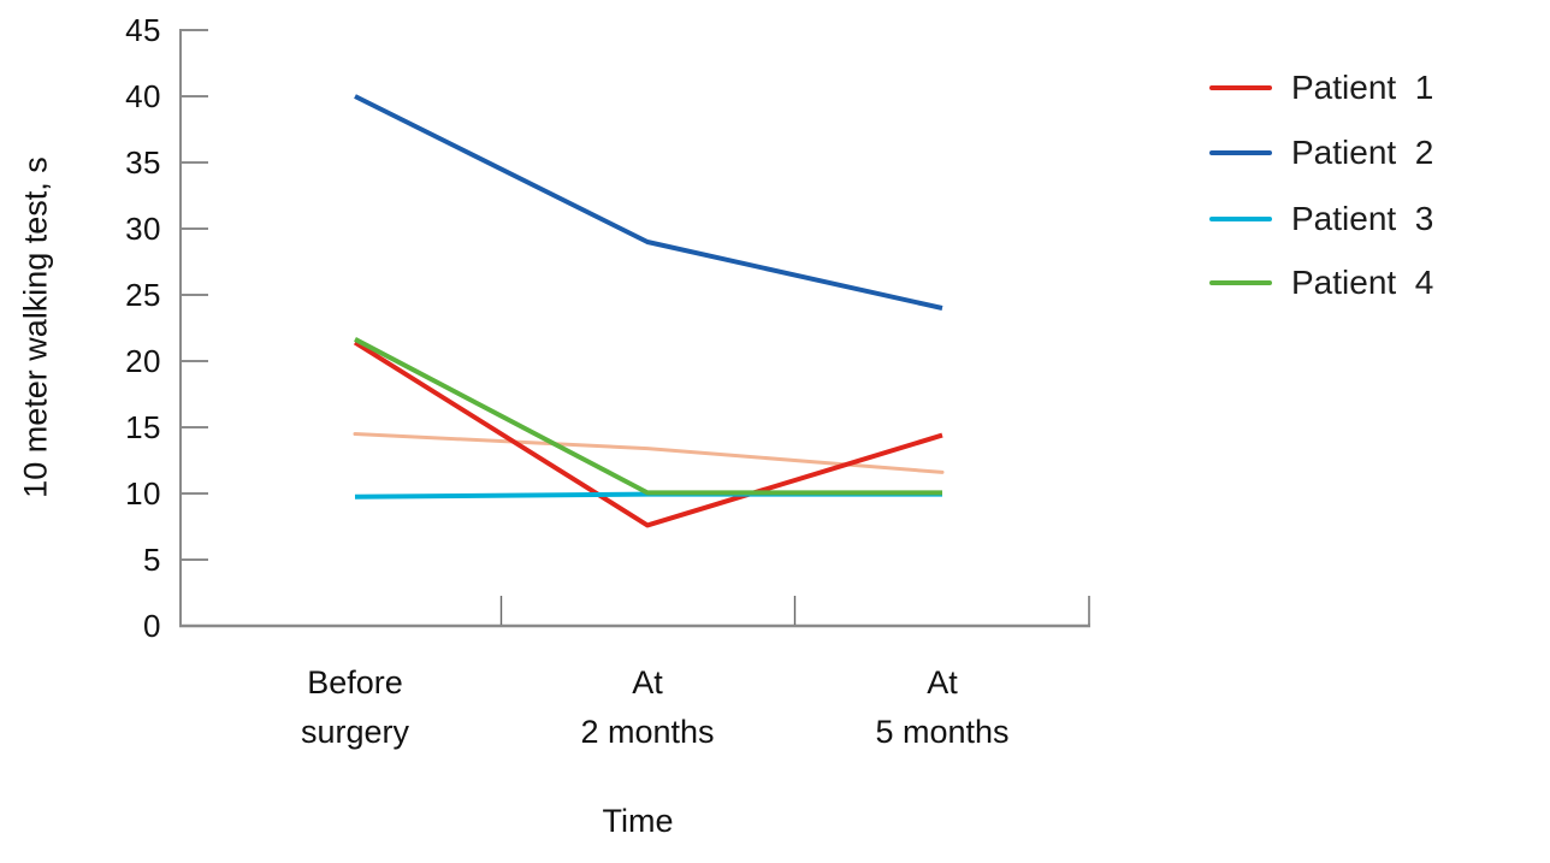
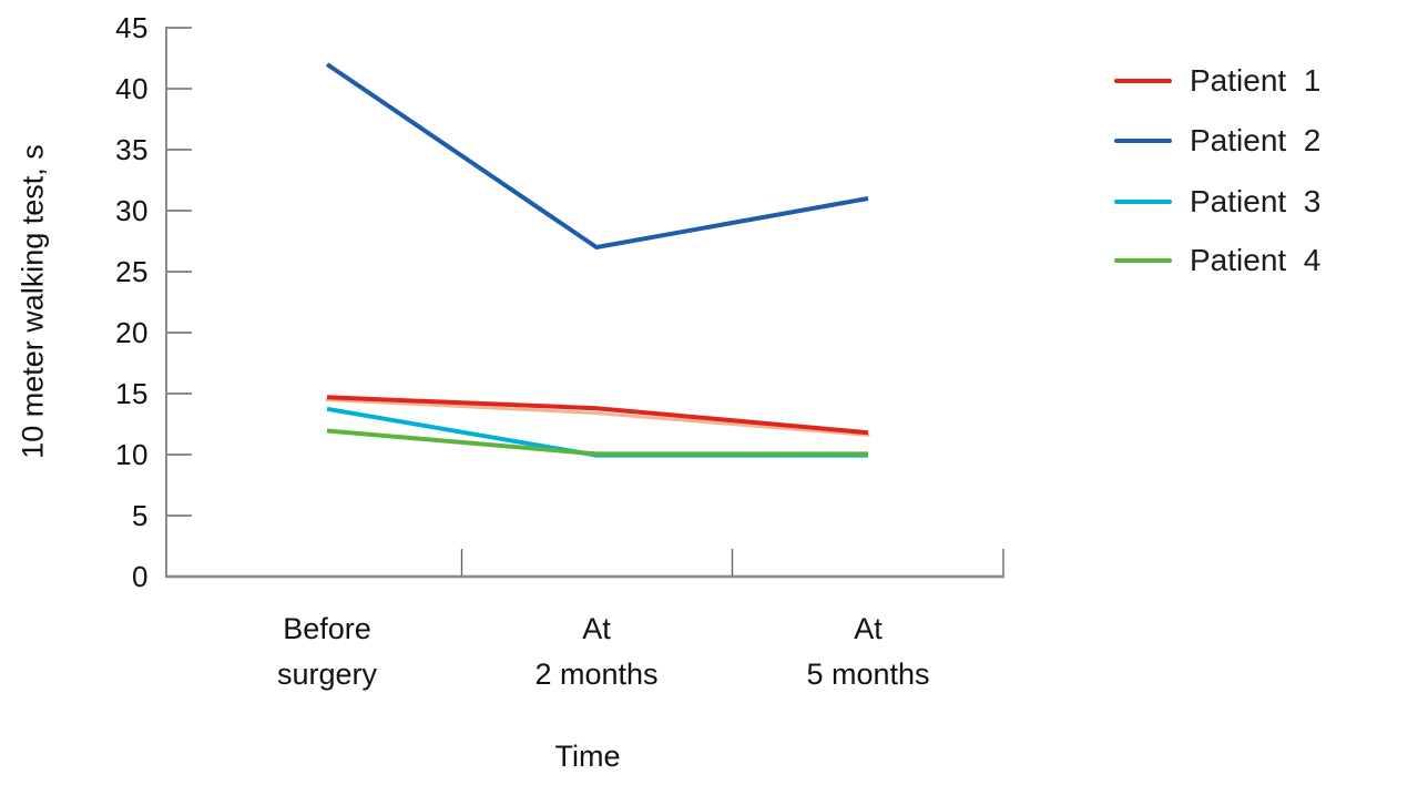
Patient 1/Before surgery: 21.4 -> 14.7
Patient 2/Before surgery: 40 -> 42
Patient 3/Before surgery: 9.8 -> 13.8
Patient 4/Before surgery: 21.6 -> 11.9
Patient 1/At 2 months: 7.6 -> 13.8
Patient 2/At 2 months: 29 -> 27
Patient 1/At 5 months: 14.4 -> 11.8
Patient 2/At 5 months: 24 -> 31
